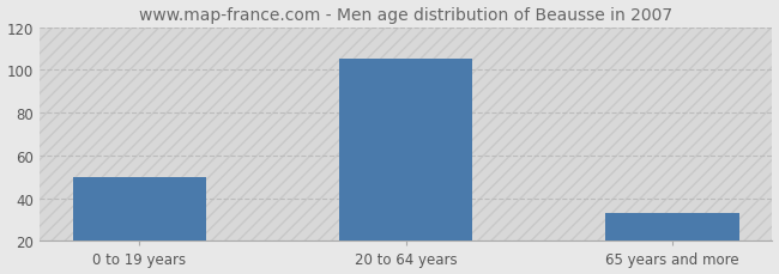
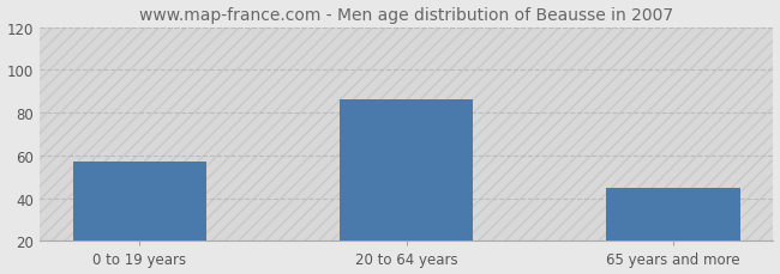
0 to 19 years: 50 -> 57
20 to 64 years: 105 -> 86
65 years and more: 33 -> 45
